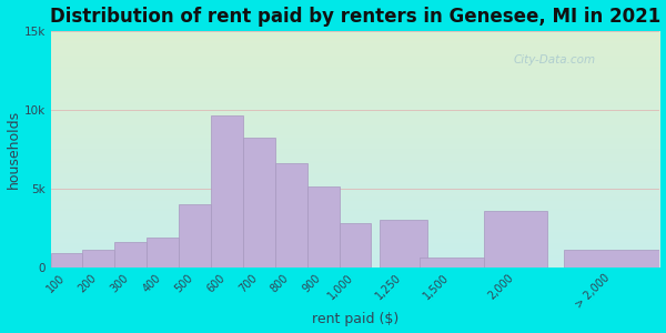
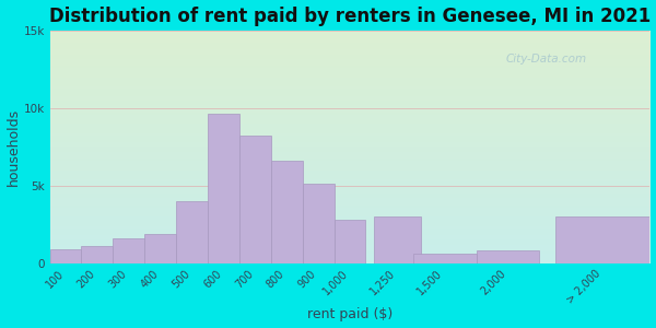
2,000: 3.6k -> 0.8k
> 2,000: 1.1k -> 3.0k
